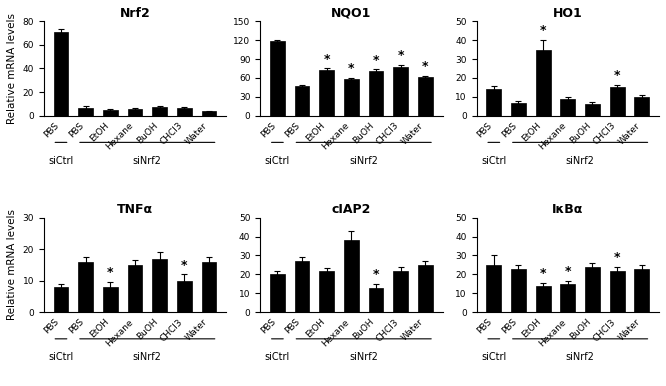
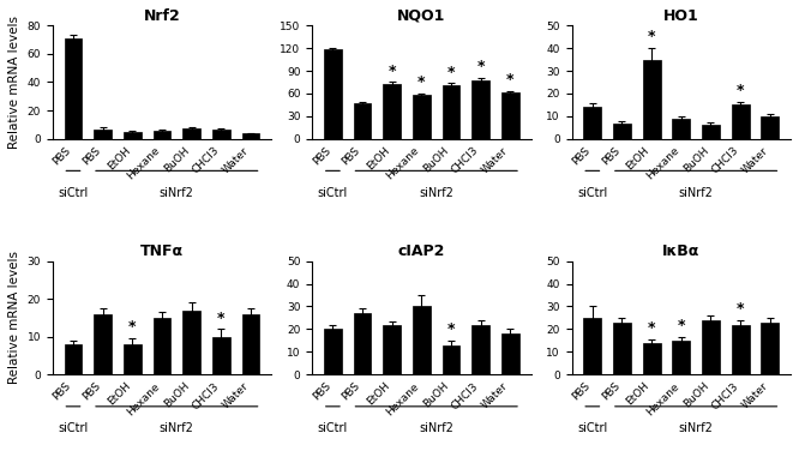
cIAP2/Hexane: 38 -> 30
cIAP2/Water: 25 -> 18
